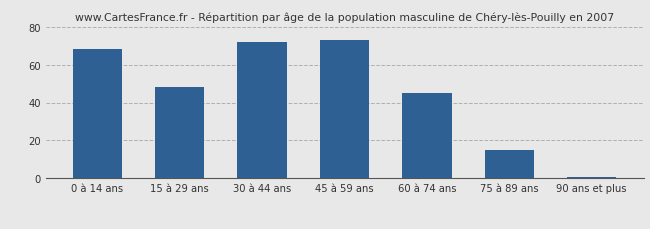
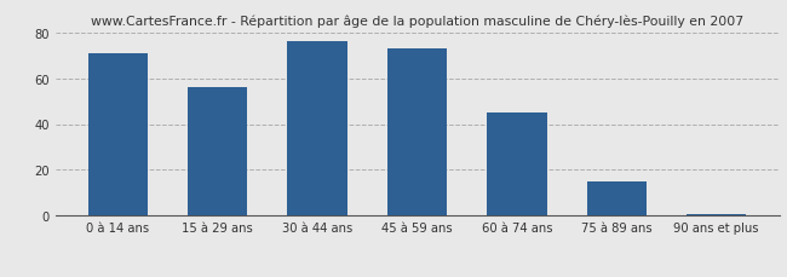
0 à 14 ans: 68 -> 71
15 à 29 ans: 48 -> 56
30 à 44 ans: 72 -> 76
